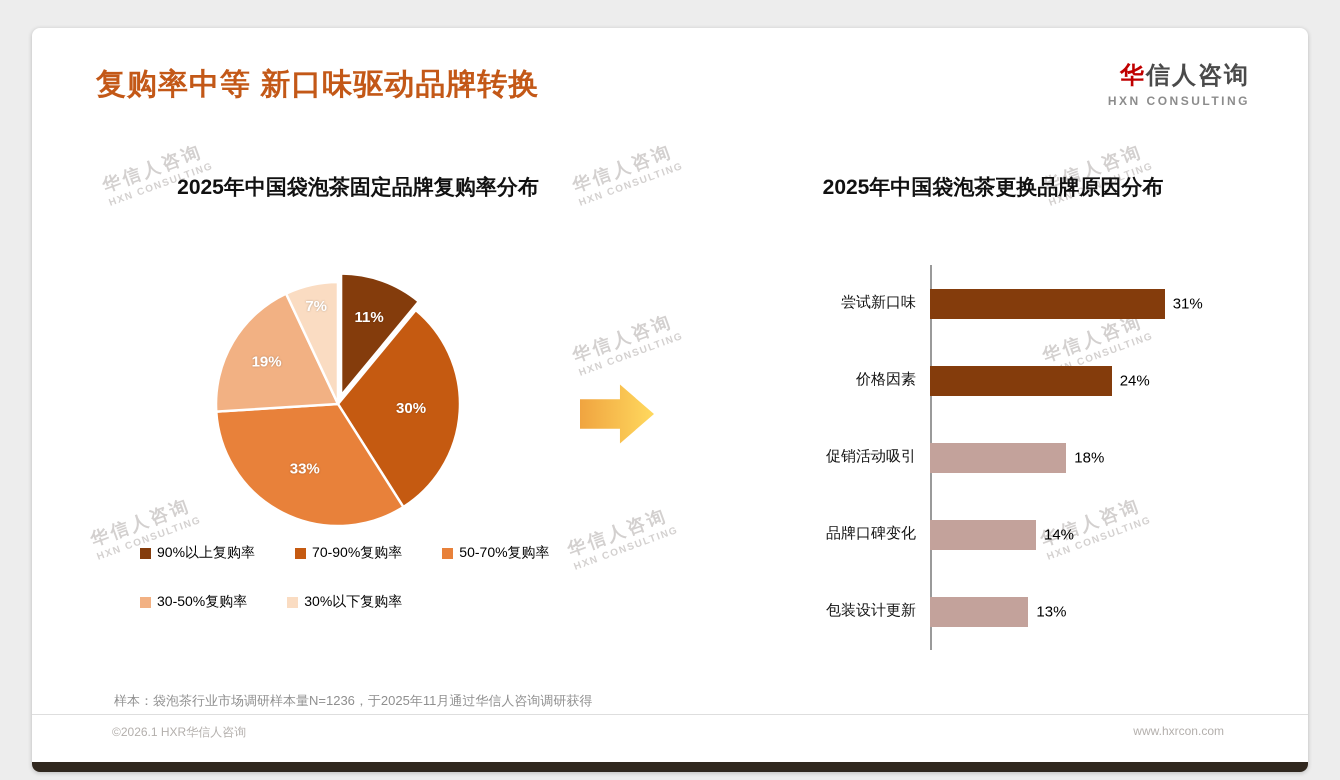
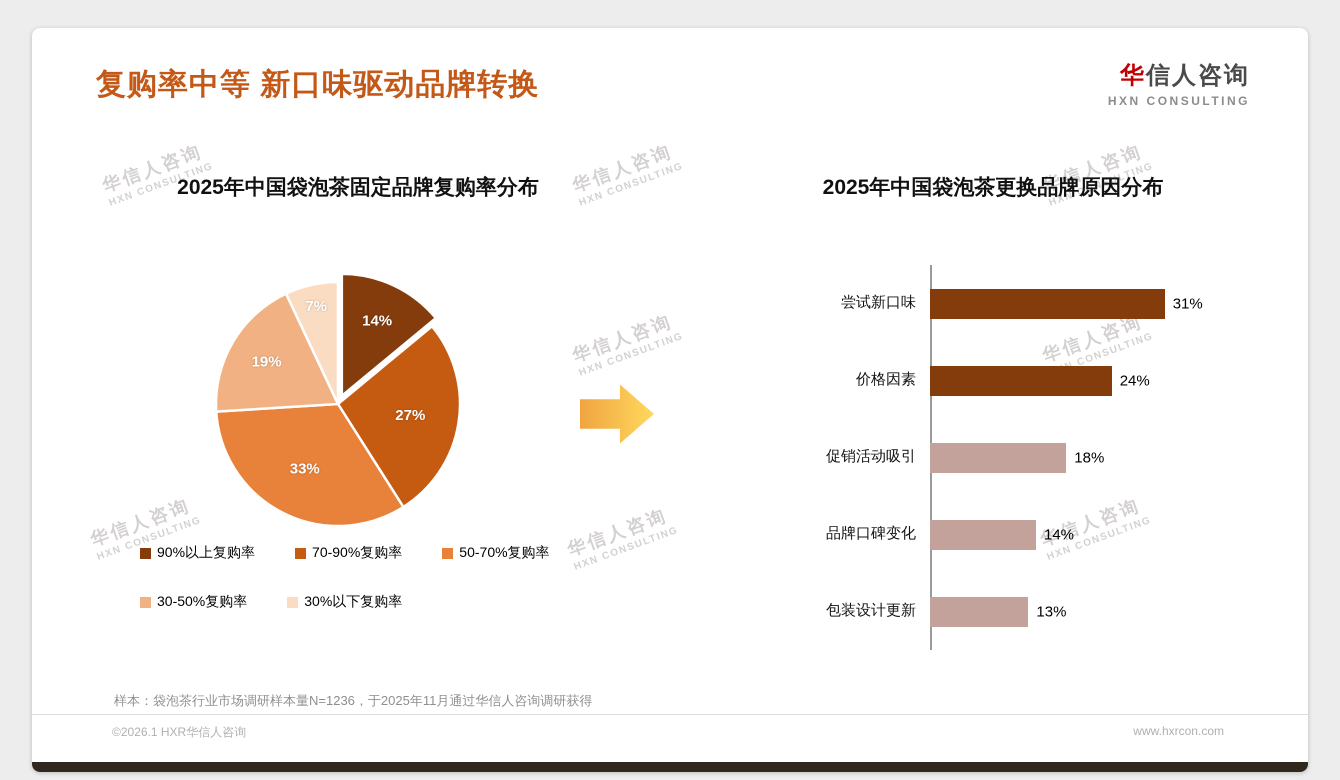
2025年中国袋泡茶固定品牌复购率分布/90%以上复购率: 11% -> 14%
2025年中国袋泡茶固定品牌复购率分布/70-90%复购率: 30% -> 27%
